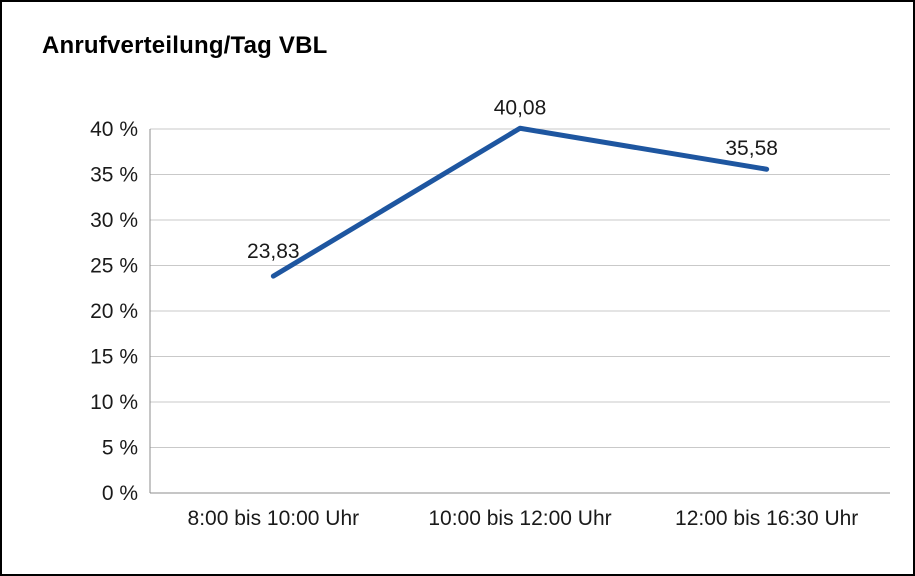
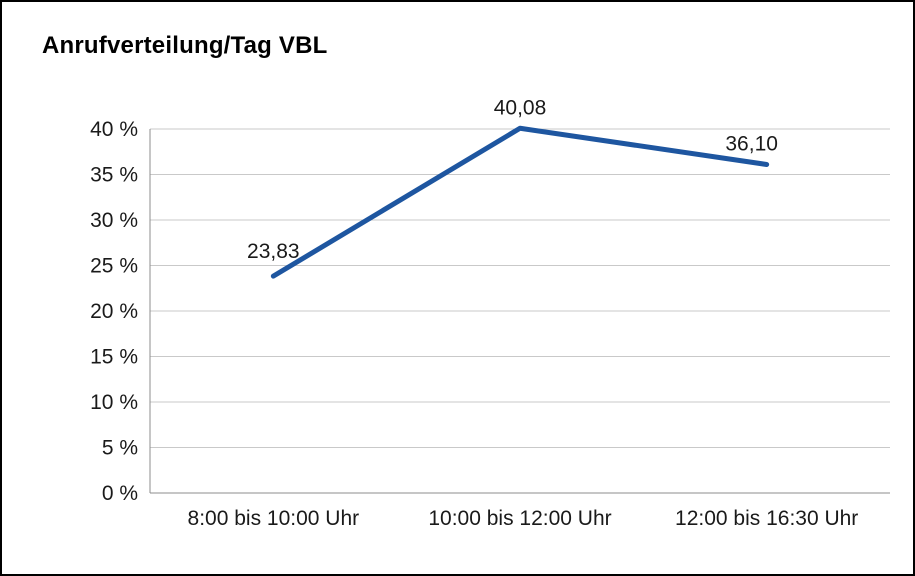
12:00 bis 16:30 Uhr: 35,58 -> 36,10
